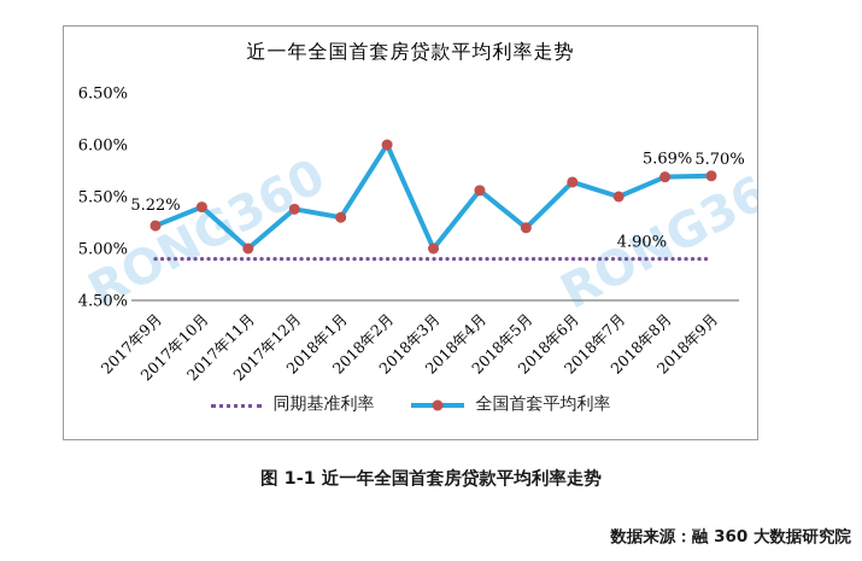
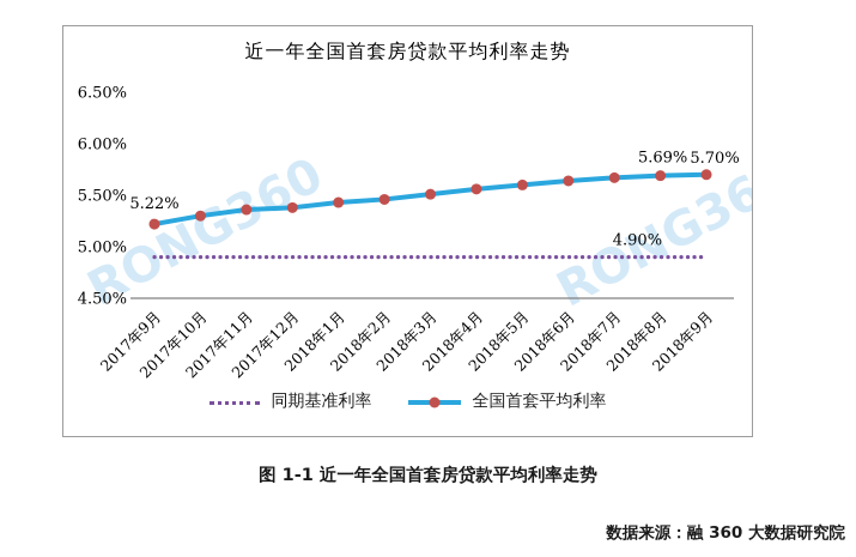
全国首套平均利率/2017年10月: 5.4% -> 5.3%
全国首套平均利率/2017年11月: 5.0% -> 5.4%
全国首套平均利率/2018年1月: 5.3% -> 5.4%
全国首套平均利率/2018年2月: 6.0% -> 5.5%
全国首套平均利率/2018年3月: 5.0% -> 5.5%
全国首套平均利率/2018年5月: 5.2% -> 5.6%
全国首套平均利率/2018年7月: 5.5% -> 5.7%
